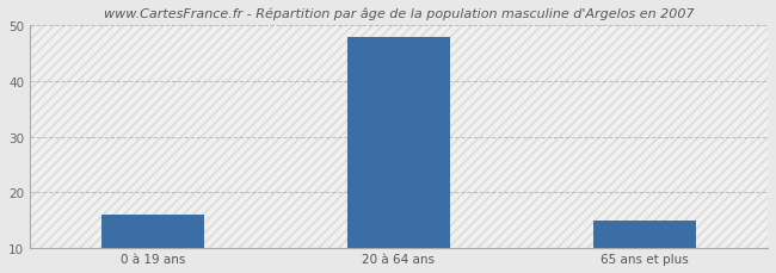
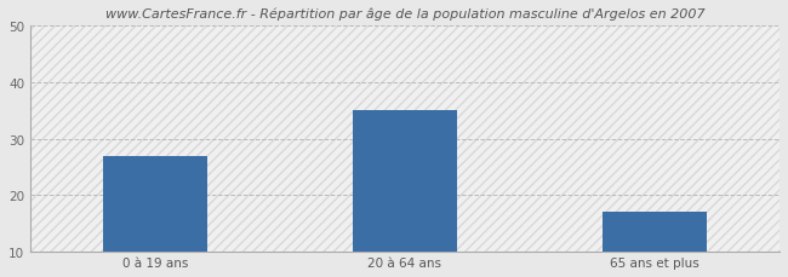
0 à 19 ans: 16 -> 27
20 à 64 ans: 48 -> 35
65 ans et plus: 15 -> 17
